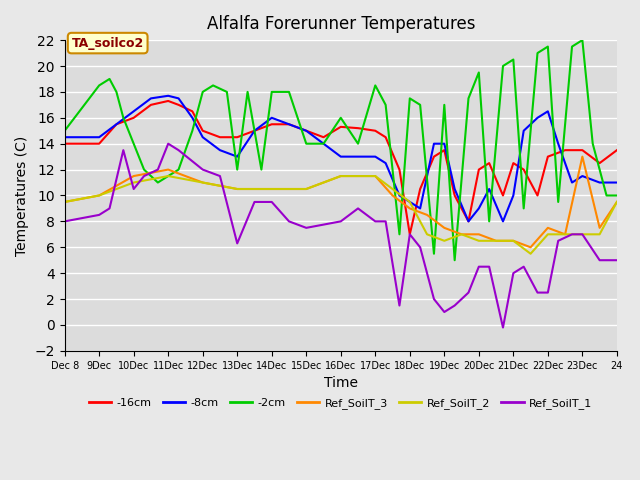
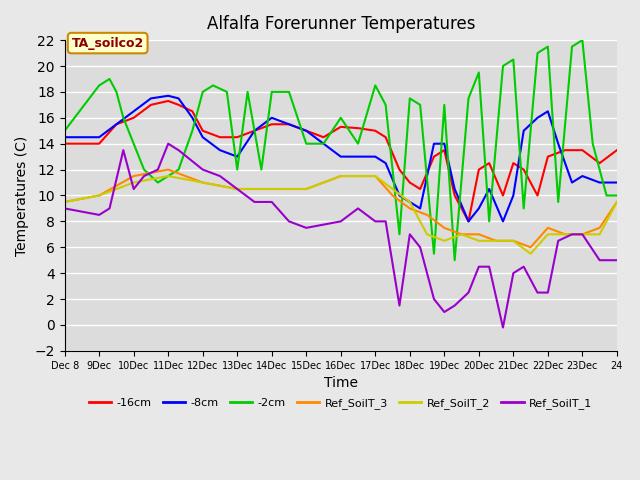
Ref_SoilT_1/Dec 8: 8.0 -> 9.0
Ref_SoilT_1/13Dec: 6.3 -> 10.5
-16cm/18Dec: 7.0 -> 11.0
Ref_SoilT_3/23Dec: 13.0 -> 7.0
